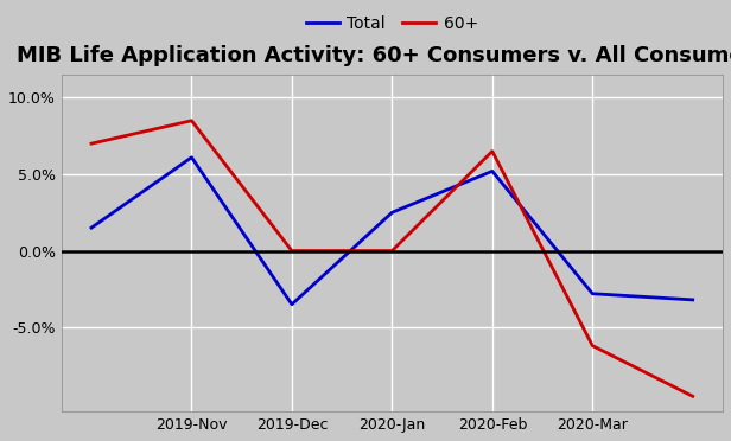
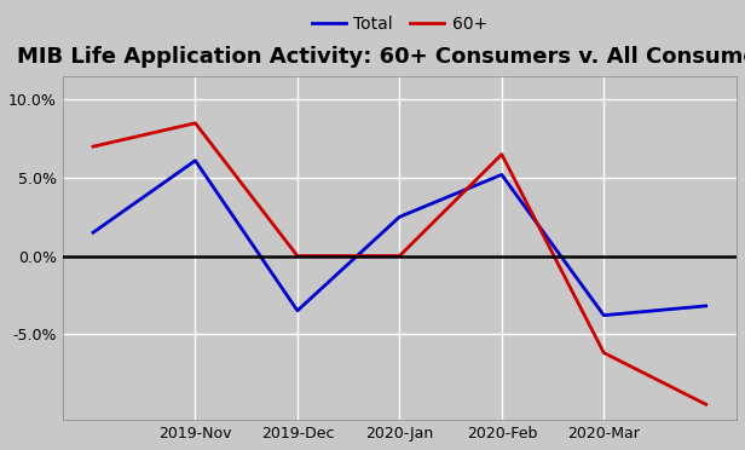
Total/2020-Mar: -2.8% -> -3.8%
